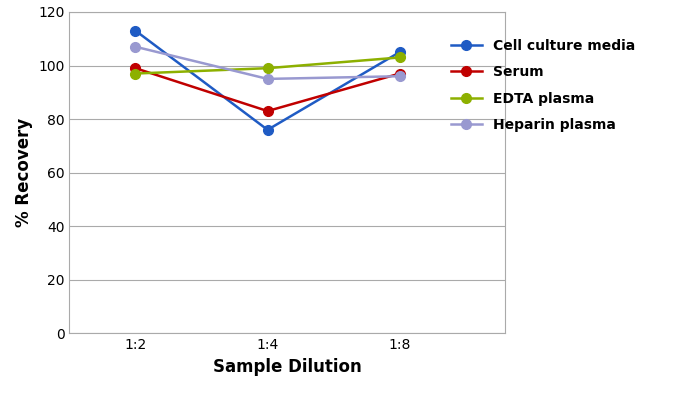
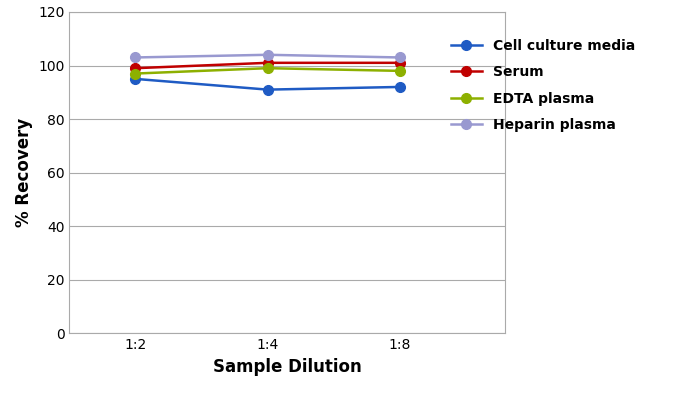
Cell culture media/1:2: 113 -> 95
Heparin plasma/1:2: 107 -> 103
Cell culture media/1:4: 76 -> 91
Serum/1:4: 83 -> 101
Heparin plasma/1:4: 95 -> 104
Cell culture media/1:8: 105 -> 92
Serum/1:8: 97 -> 101
EDTA plasma/1:8: 103 -> 98
Heparin plasma/1:8: 96 -> 103
